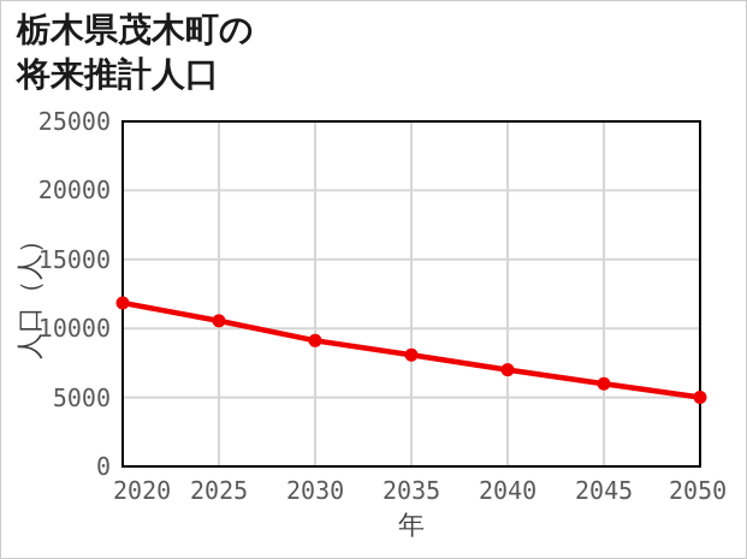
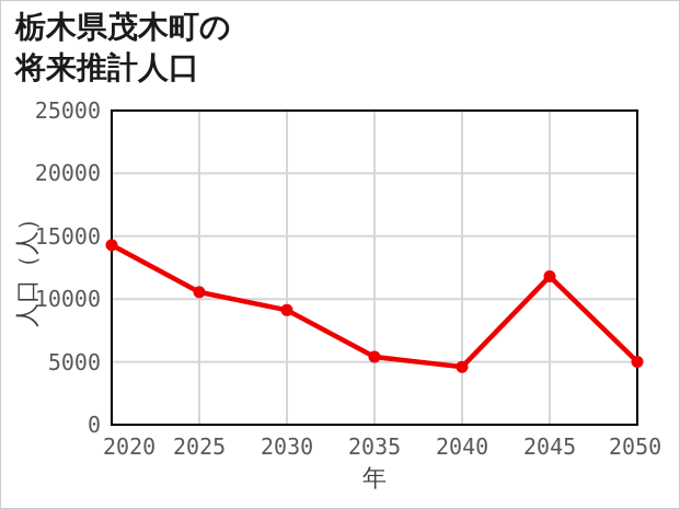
2020: 11800 -> 14300
2035: 8100 -> 5400
2040: 7000 -> 4600
2045: 6000 -> 11800
